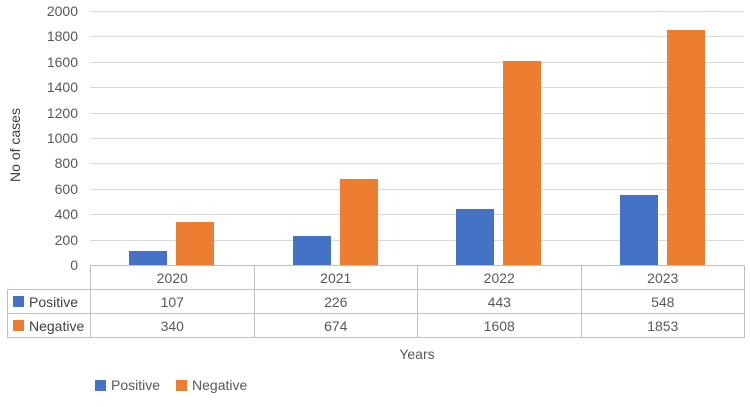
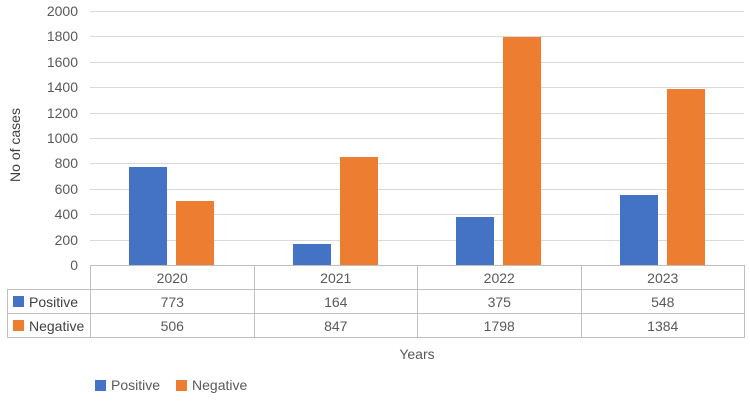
Positive/2020: 107 -> 773
Negative/2020: 340 -> 506
Positive/2021: 226 -> 164
Negative/2021: 674 -> 847
Positive/2022: 443 -> 375
Negative/2022: 1608 -> 1798
Negative/2023: 1853 -> 1384
